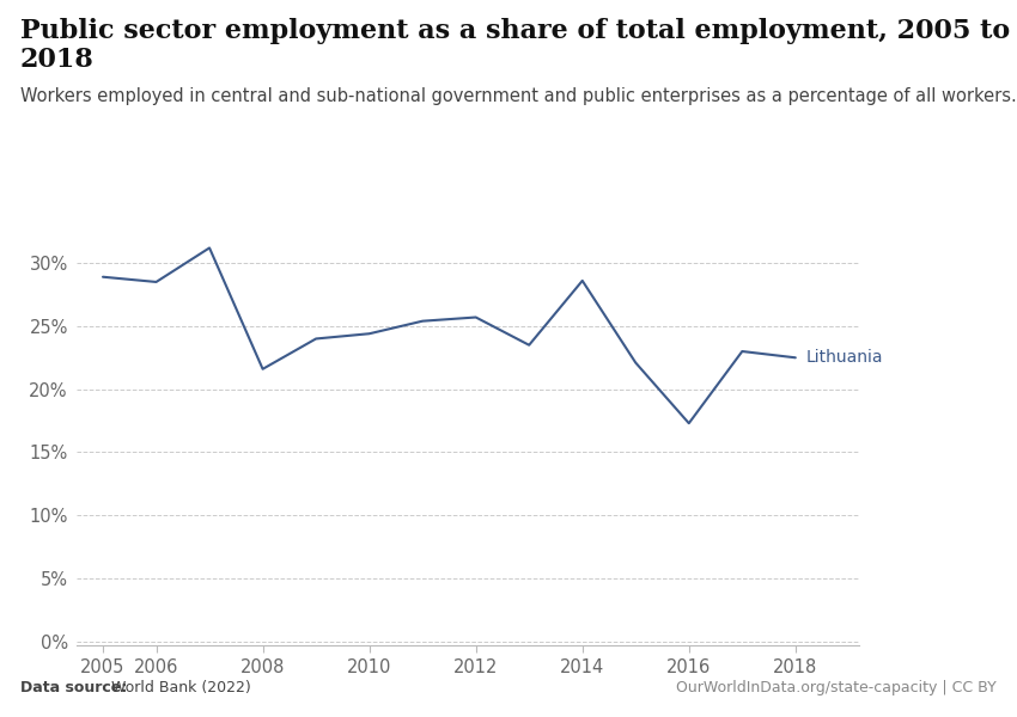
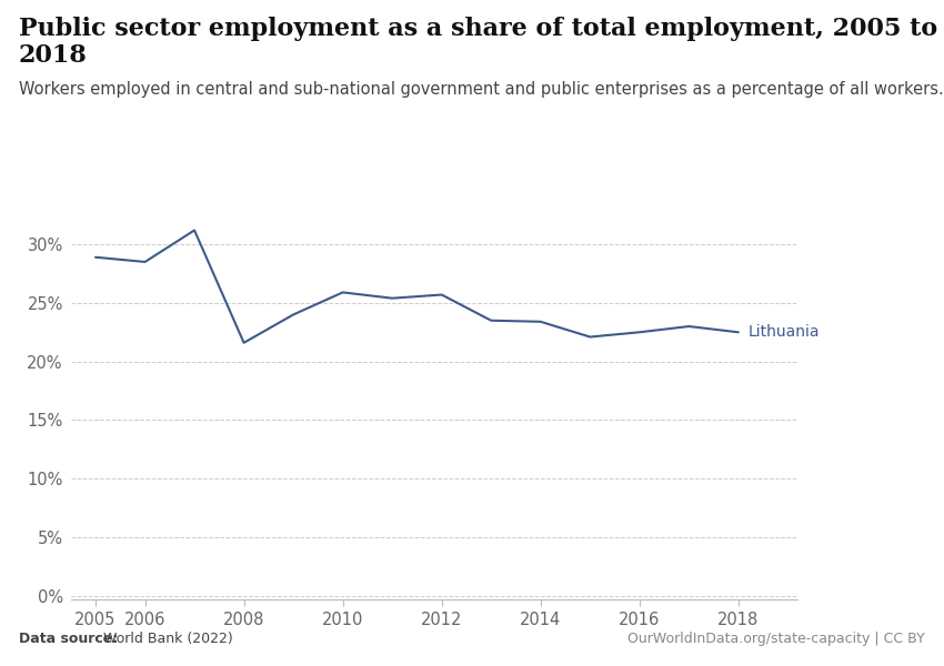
2010: 24.4% -> 25.9%
2014: 28.6% -> 23.4%
2016: 17.3% -> 22.5%
